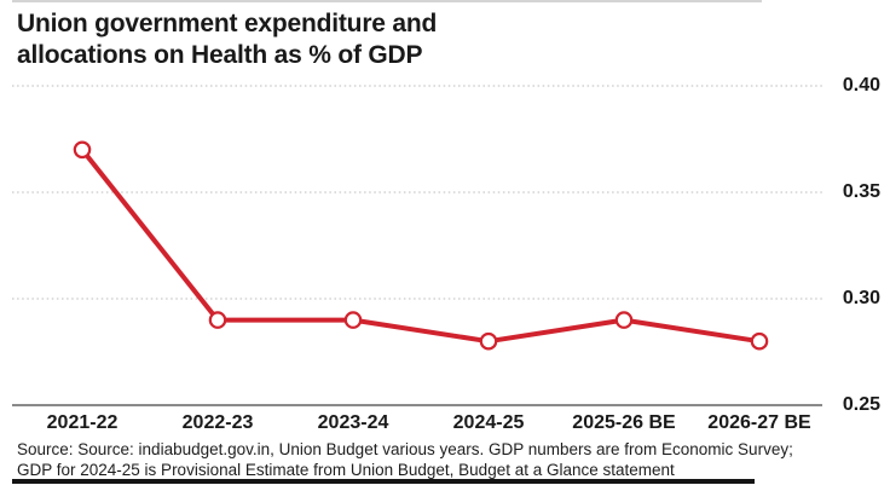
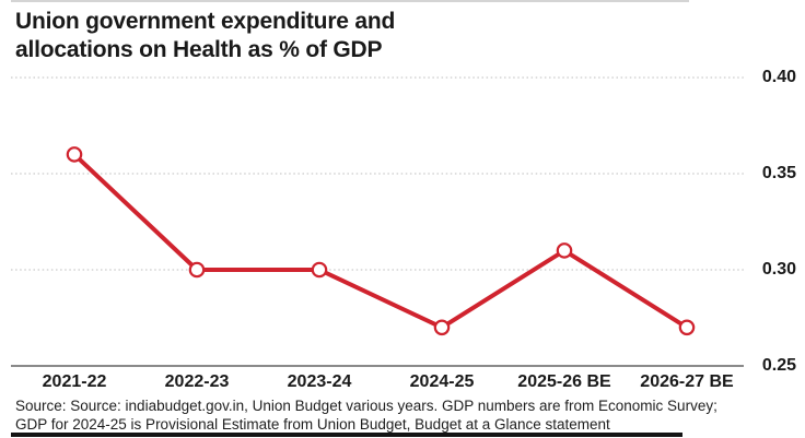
2021-22: 0.37 -> 0.36
2022-23: 0.29 -> 0.30
2023-24: 0.29 -> 0.30
2024-25: 0.28 -> 0.27
2025-26 BE: 0.29 -> 0.31
2026-27 BE: 0.28 -> 0.27
